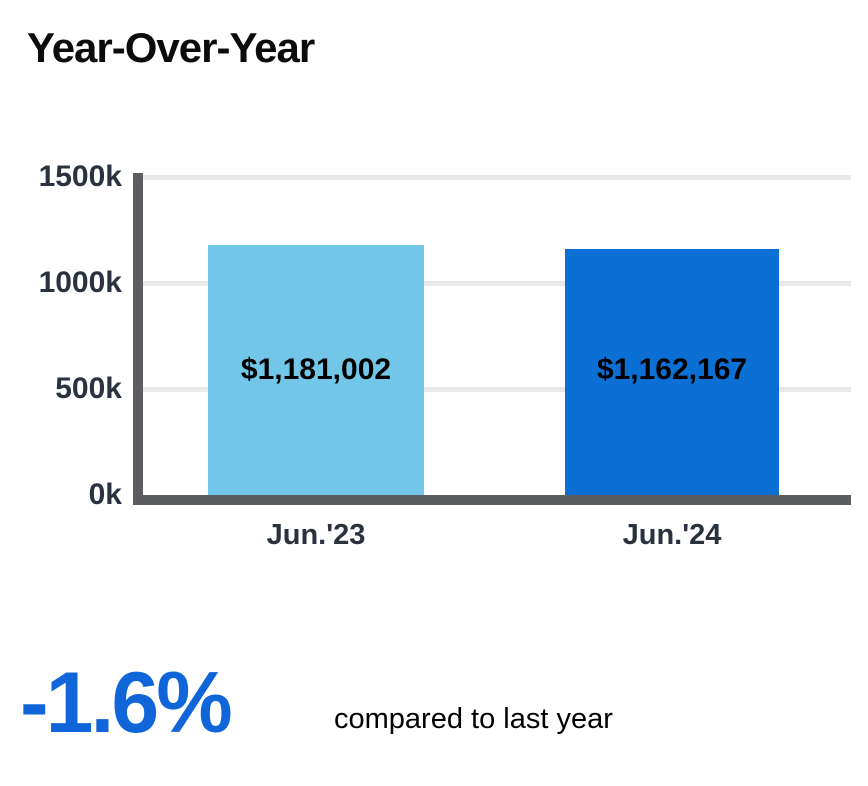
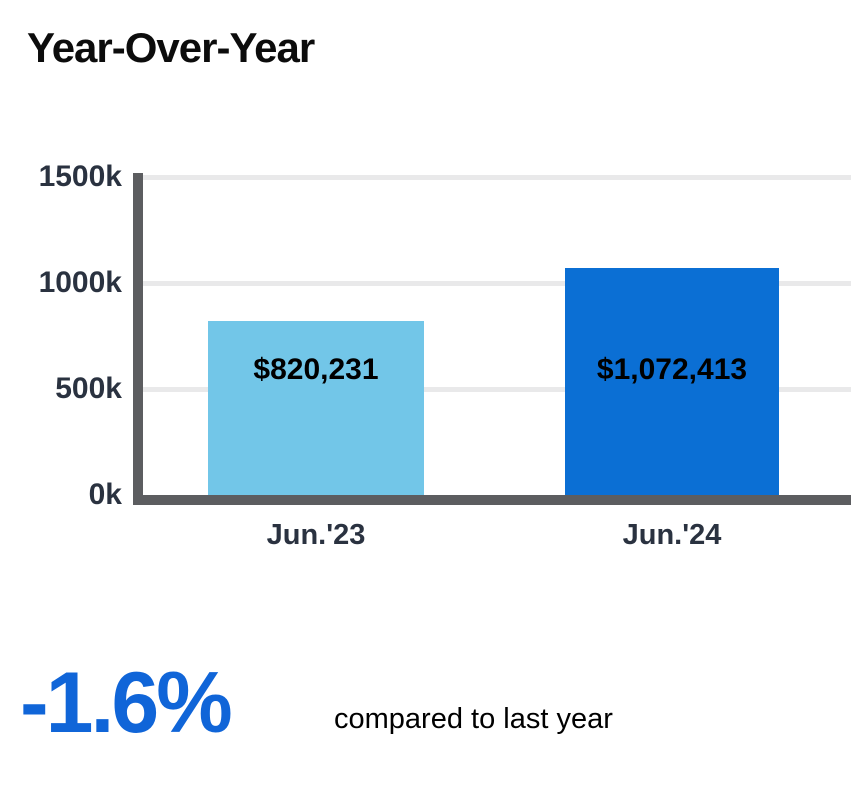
Jun.'23: $1,181,002 -> $820,231
Jun.'24: $1,162,167 -> $1,072,413
